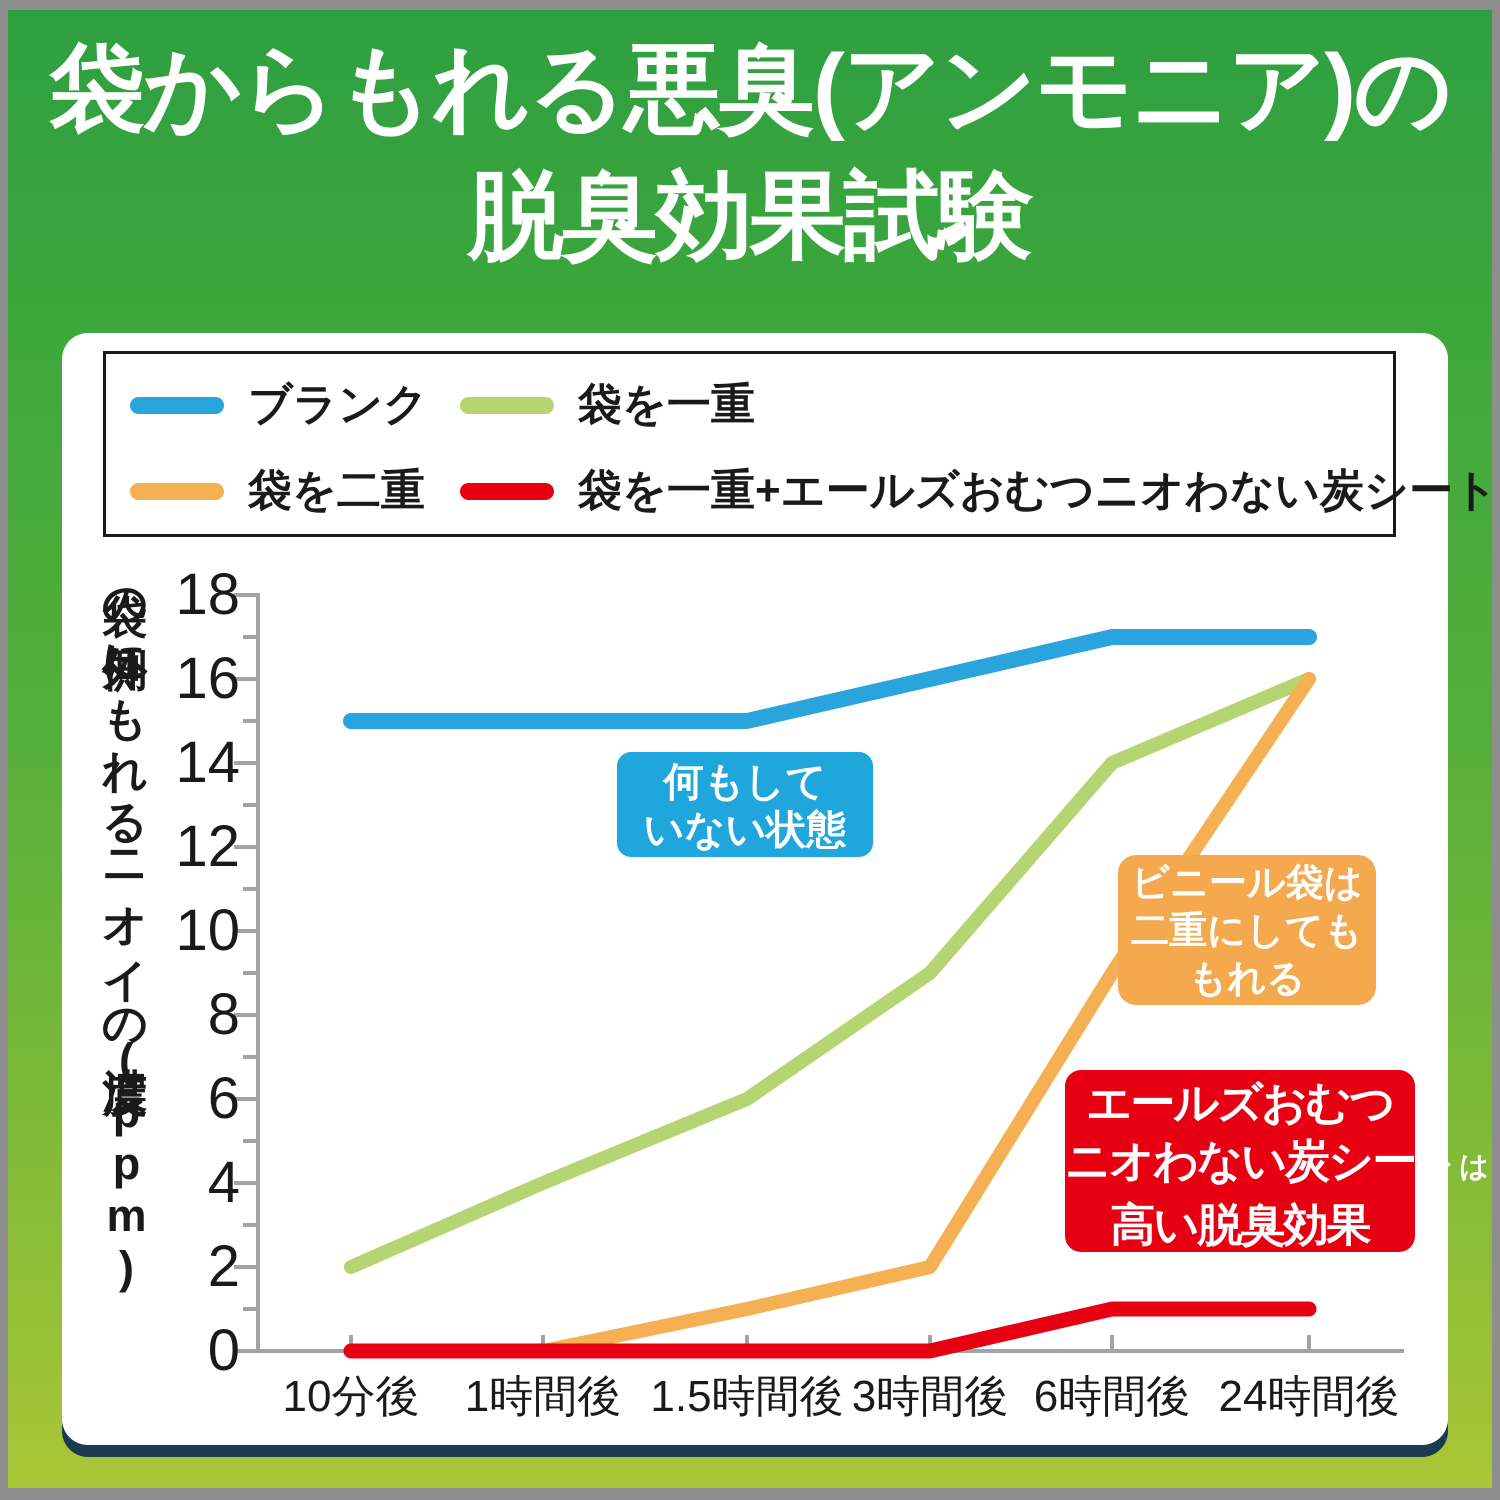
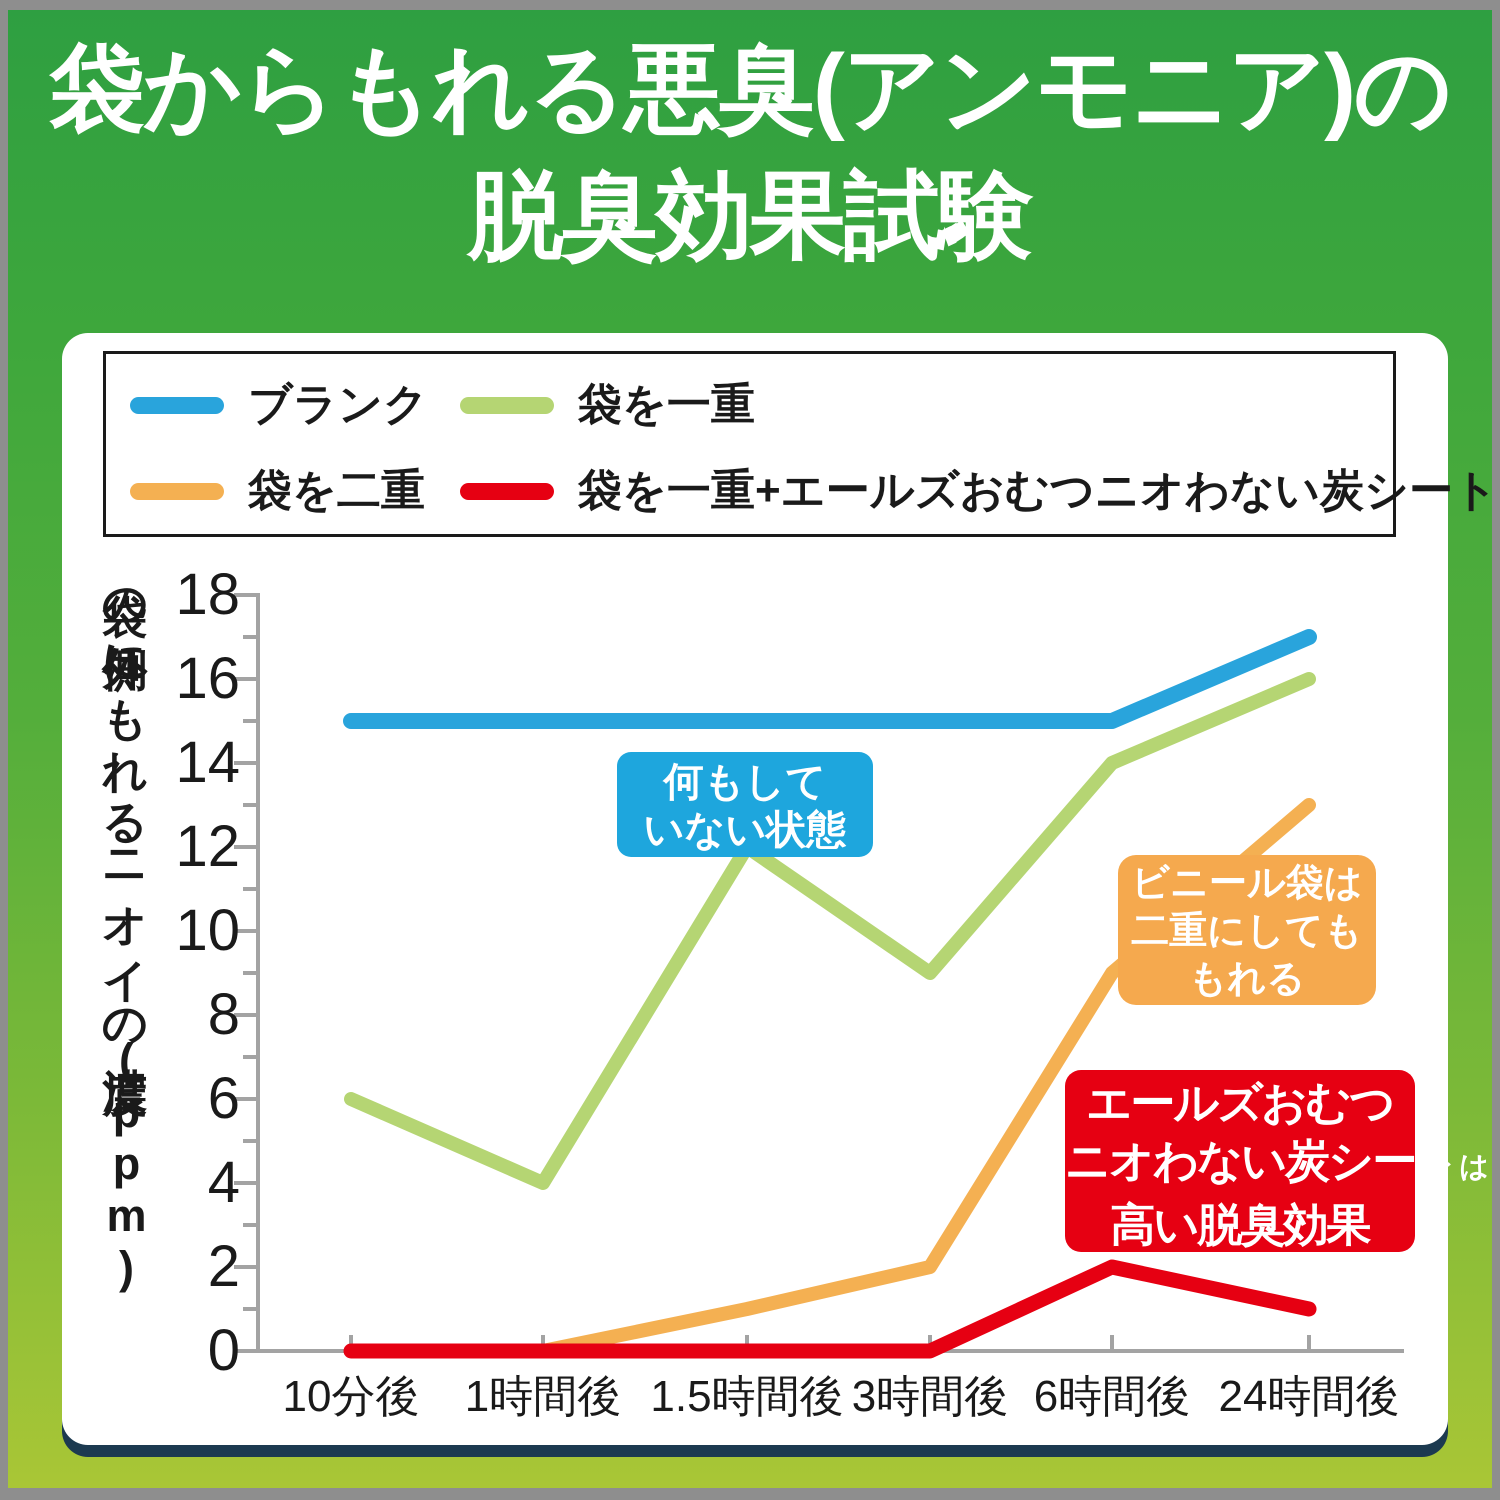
袋を一重/10分後: 2 -> 6
袋を一重/1.5時間後: 6 -> 12
ブランク/3時間後: 16 -> 15
ブランク/6時間後: 17 -> 15
袋を一重+エールズおむつニオわない炭シート/6時間後: 1 -> 2
袋を二重/24時間後: 16 -> 13
